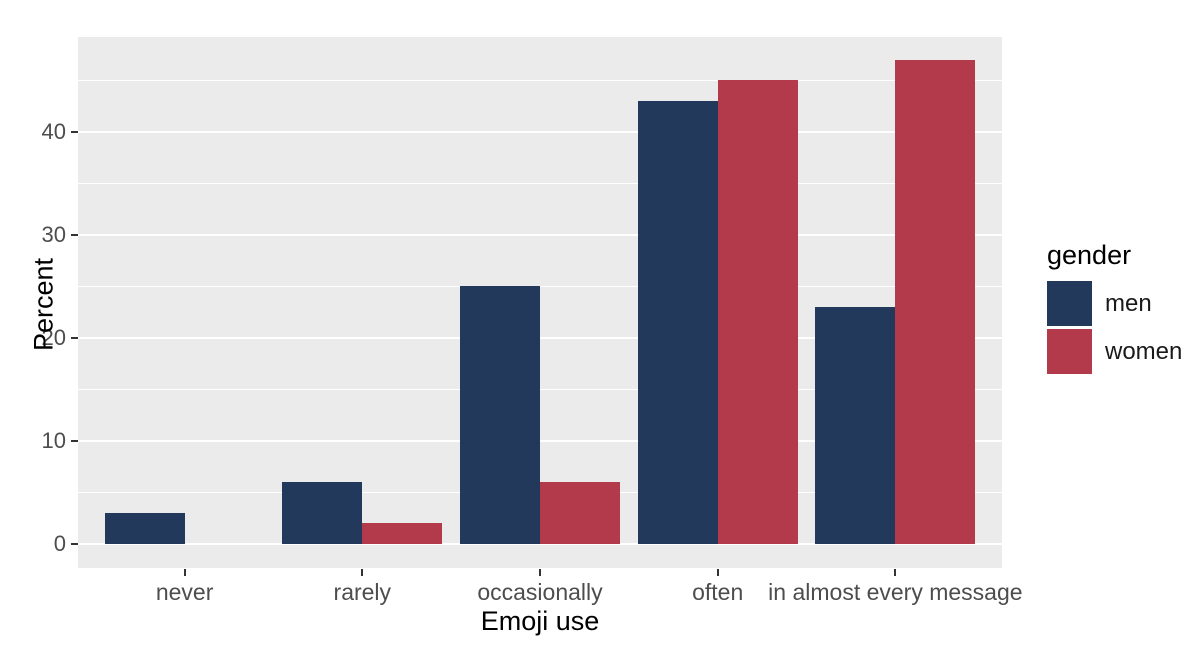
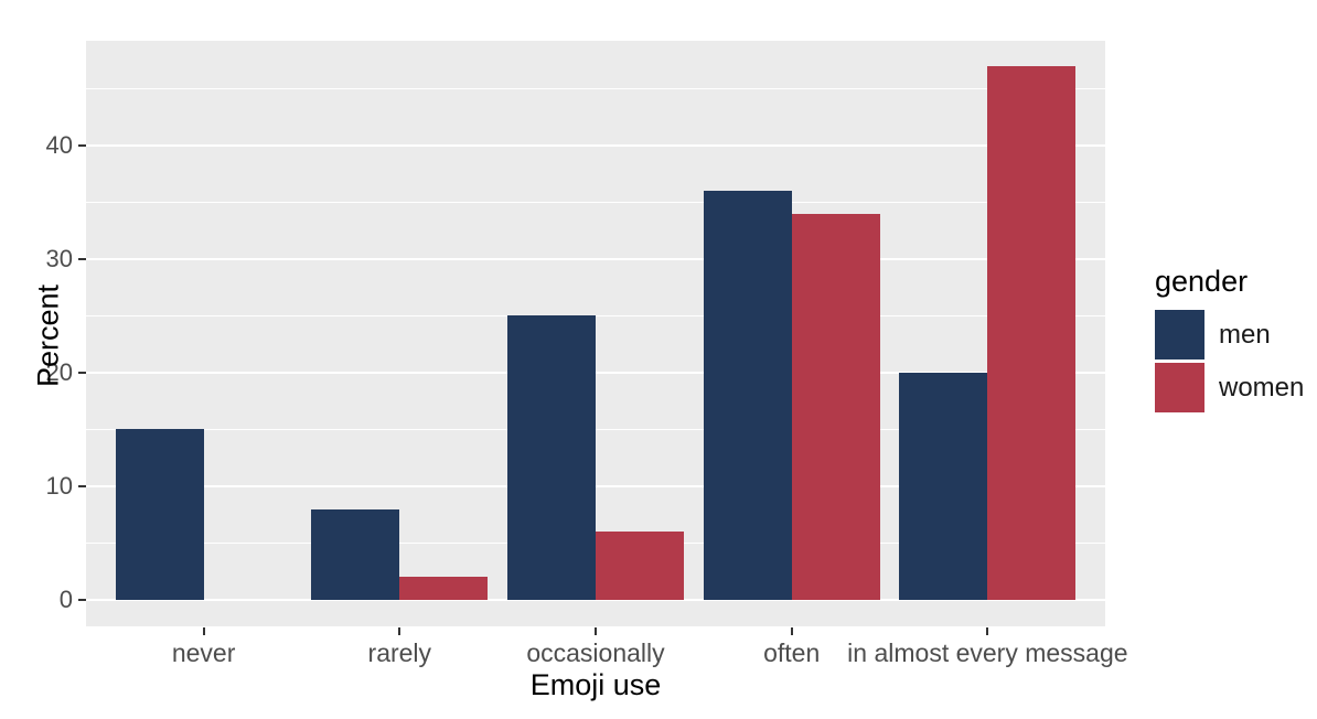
men/never: 3 -> 15
men/rarely: 6 -> 8
men/often: 43 -> 36
women/often: 45 -> 34
men/in almost every message: 23 -> 20
